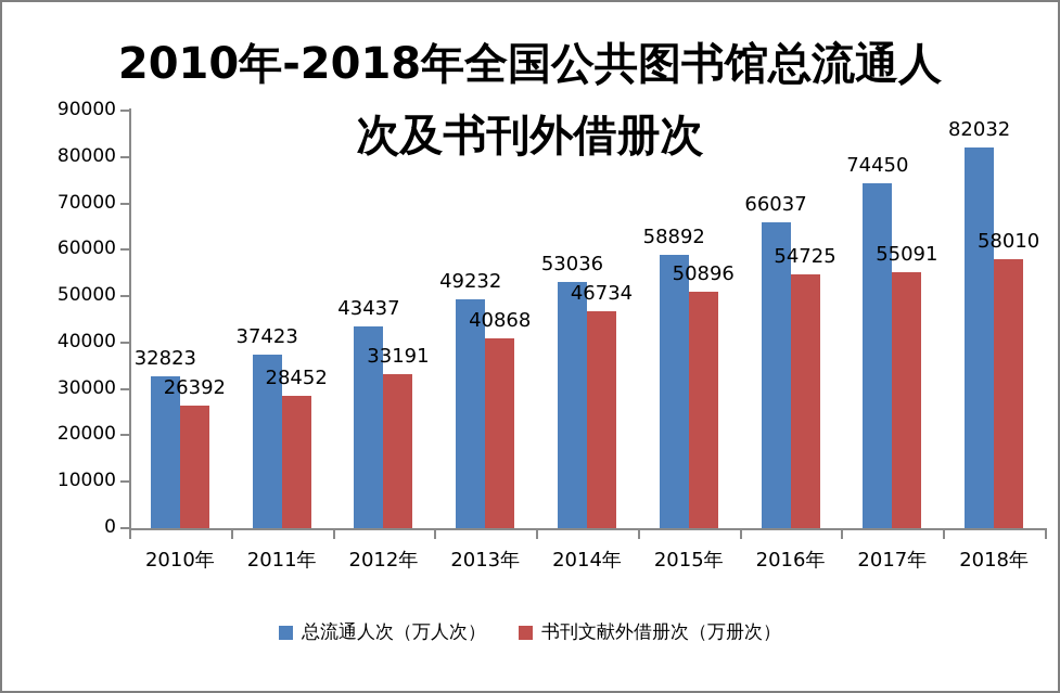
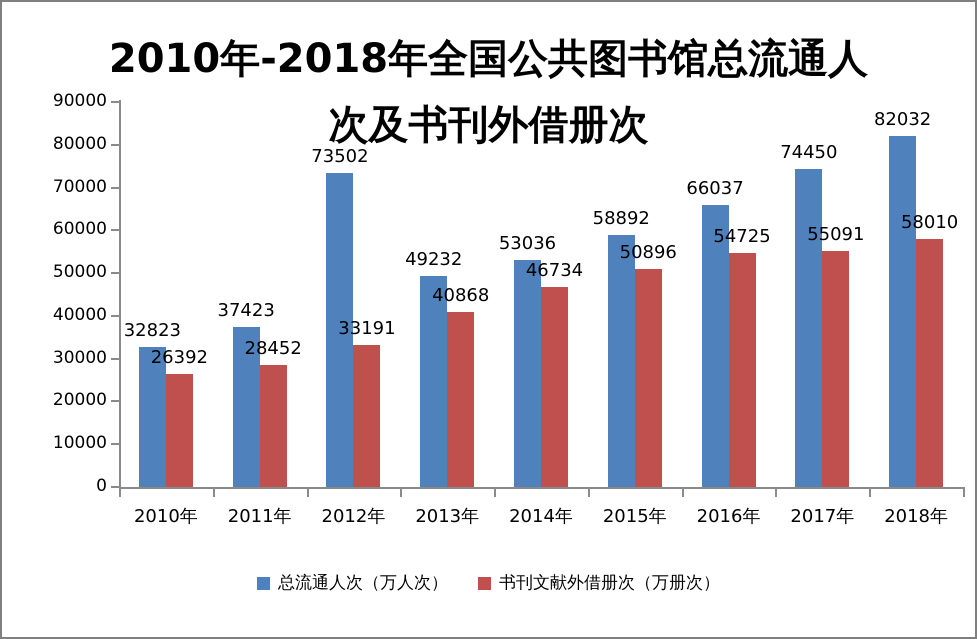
总流通人次（万人次）/2012年: 43437 -> 73502
